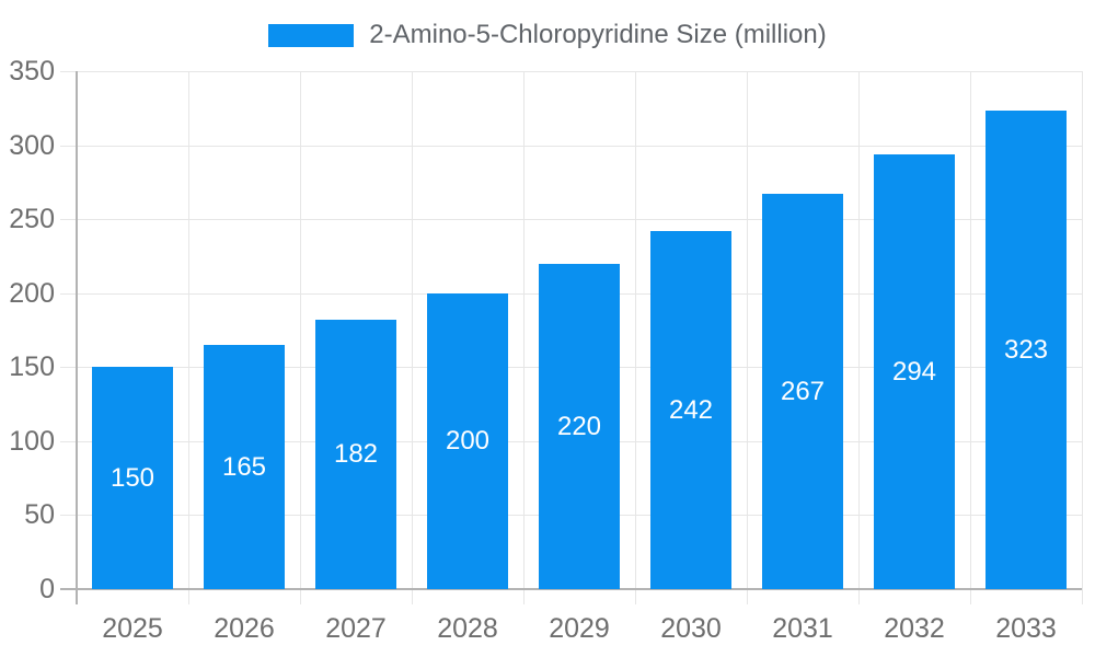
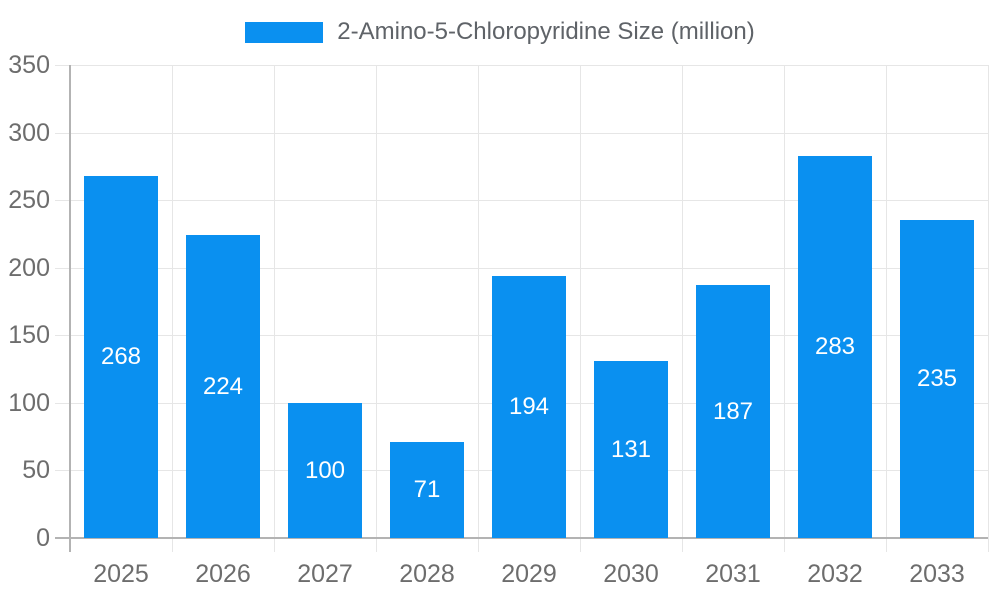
2025: 150 -> 268
2026: 165 -> 224
2027: 182 -> 100
2028: 200 -> 71
2029: 220 -> 194
2030: 242 -> 131
2031: 267 -> 187
2032: 294 -> 283
2033: 323 -> 235
